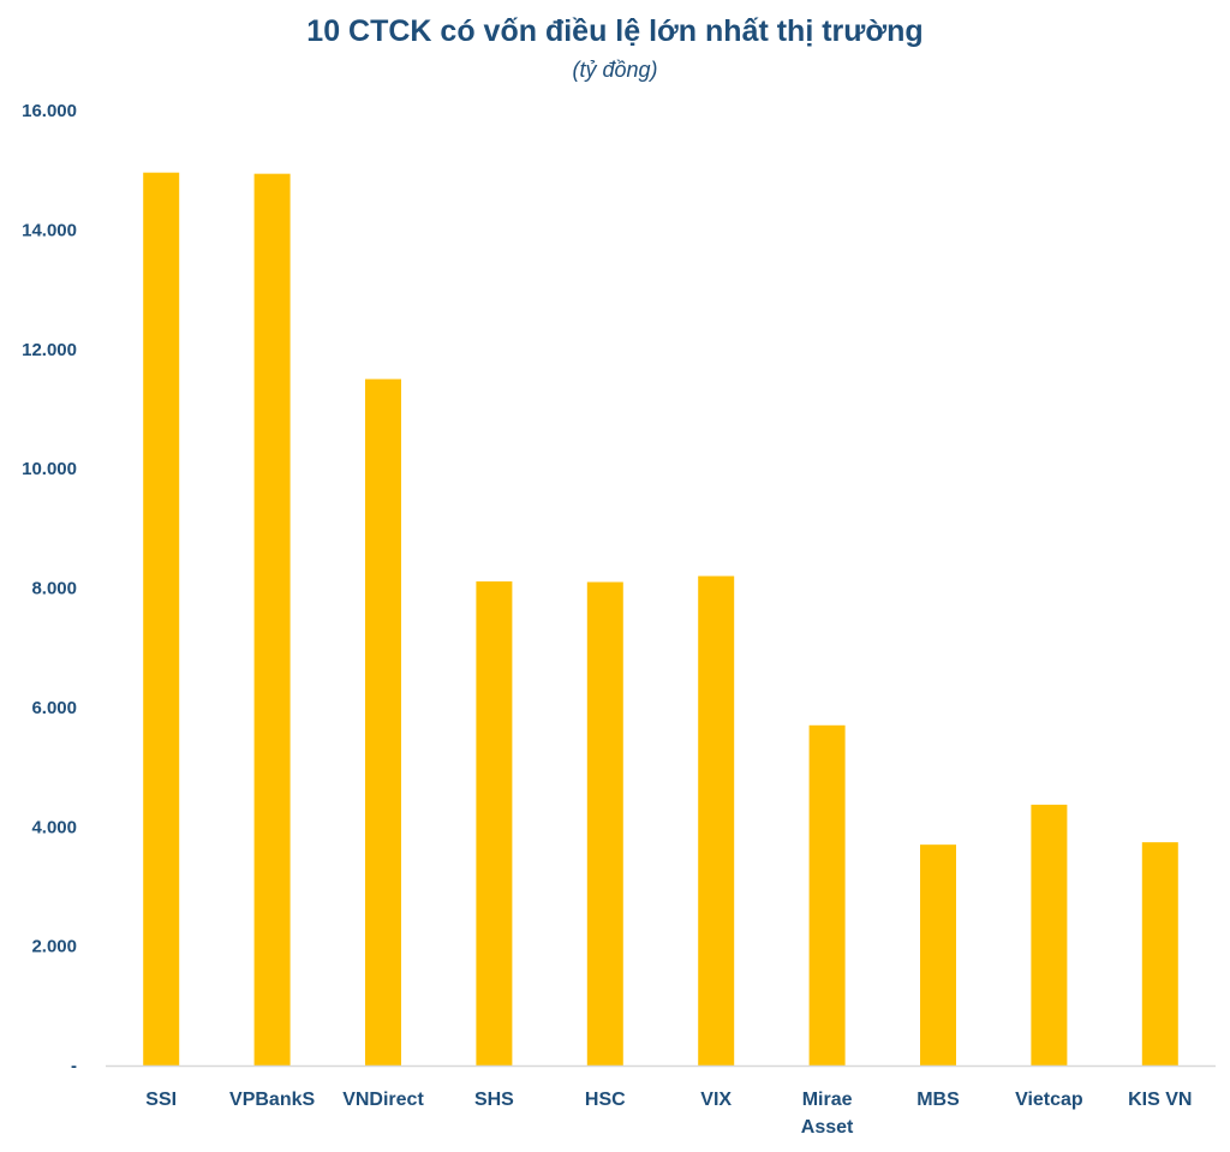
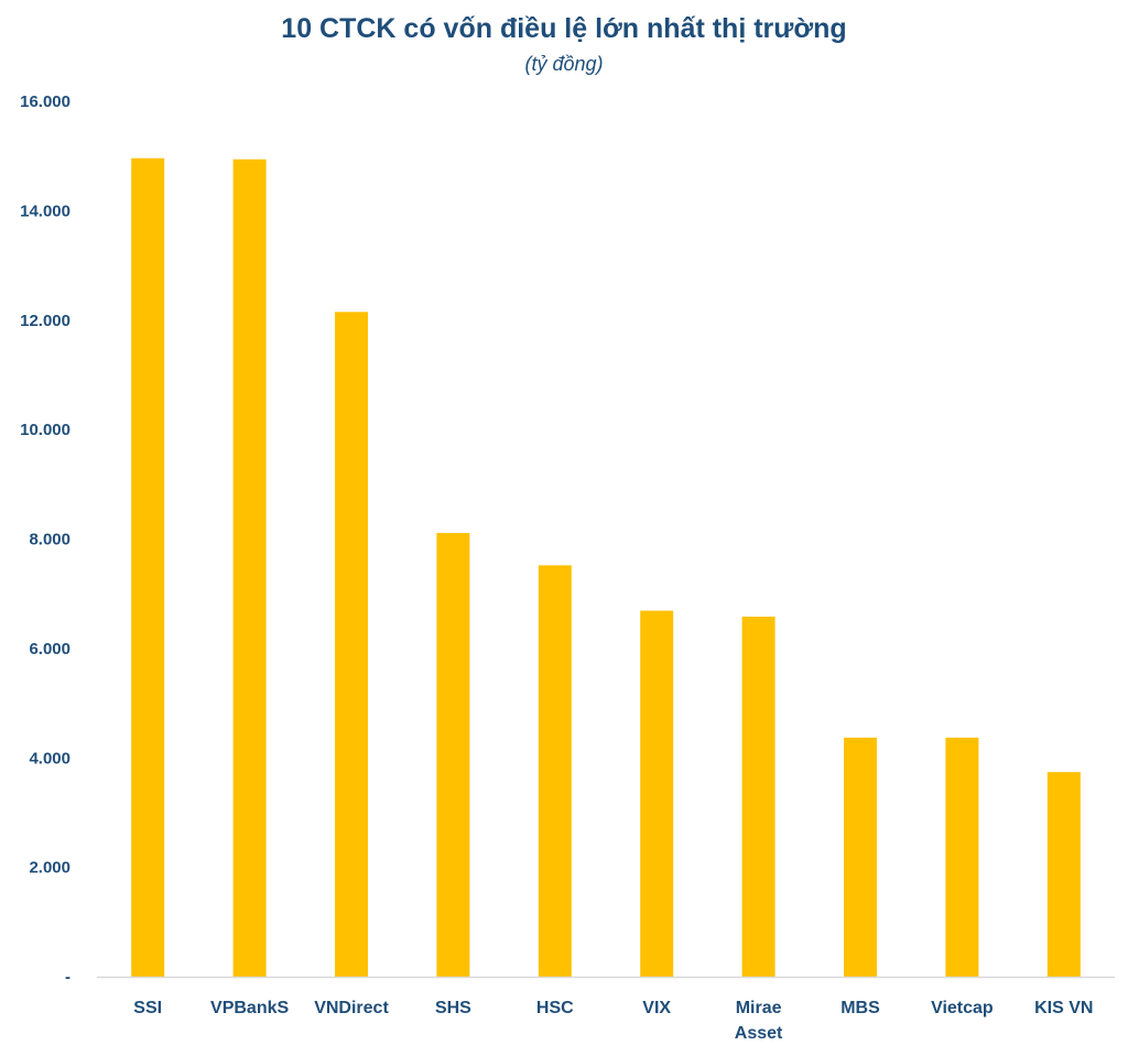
VNDirect: 11500 -> 12200
HSC: 8100 -> 7500
VIX: 8200 -> 6700
Mirae Asset: 5700 -> 6600
MBS: 3700 -> 4400
